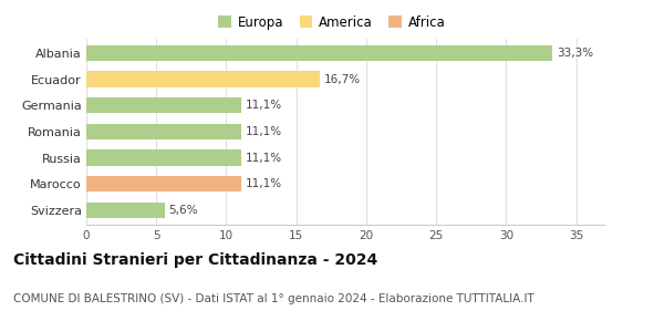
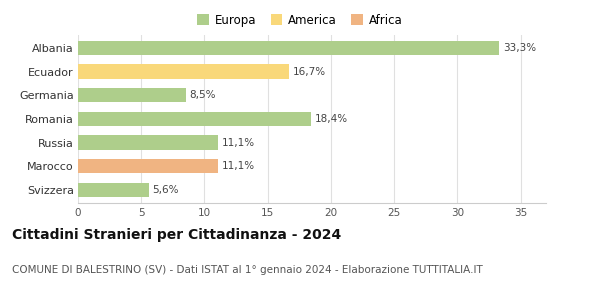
Germania: 11,1% -> 8,5%
Romania: 11,1% -> 18,4%
